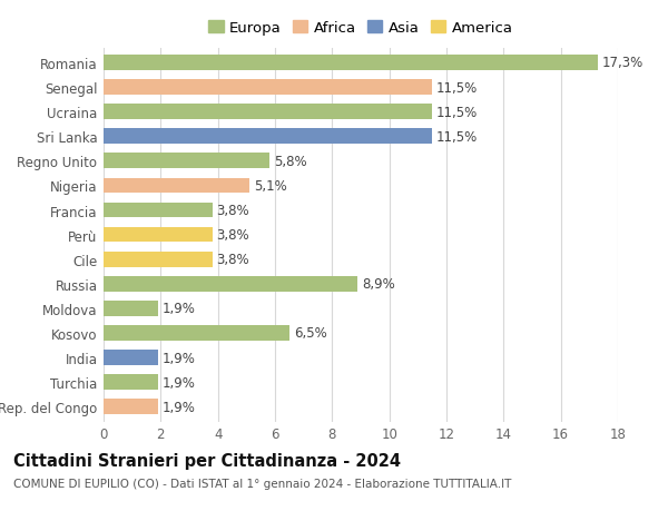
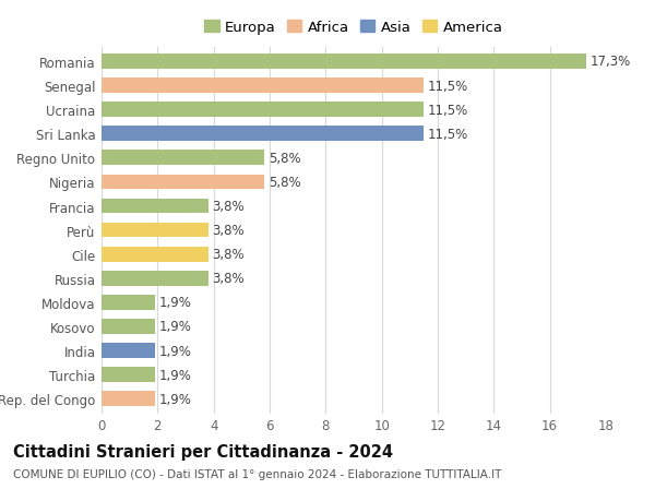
Nigeria: 5,1% -> 5,8%
Russia: 8,9% -> 3,8%
Kosovo: 6,5% -> 1,9%
